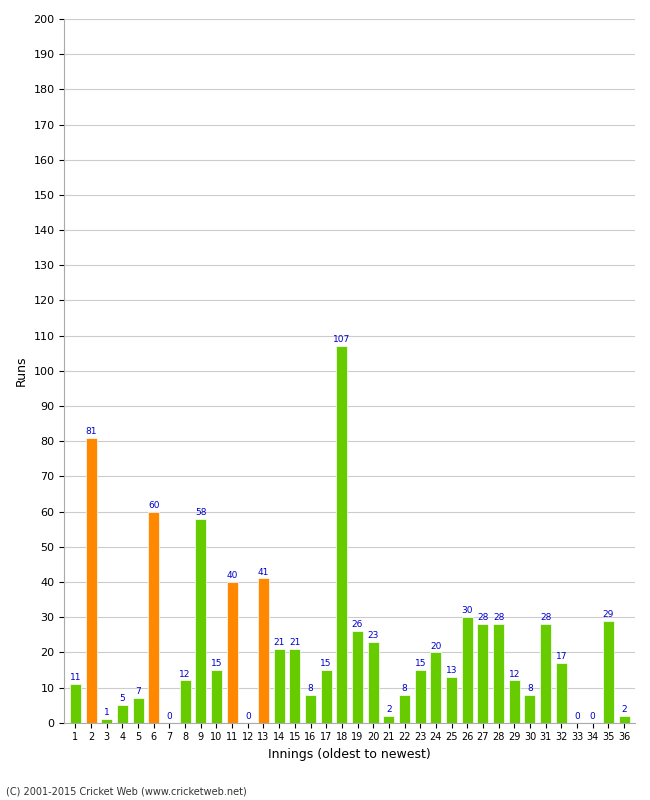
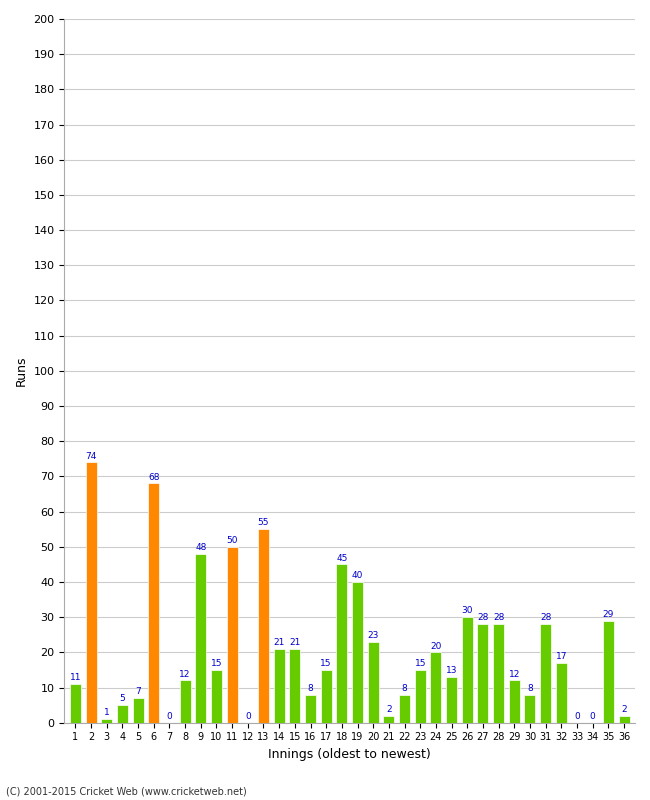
2: 81 -> 74
6: 60 -> 68
9: 58 -> 48
11: 40 -> 50
13: 41 -> 55
18: 107 -> 45
19: 26 -> 40
